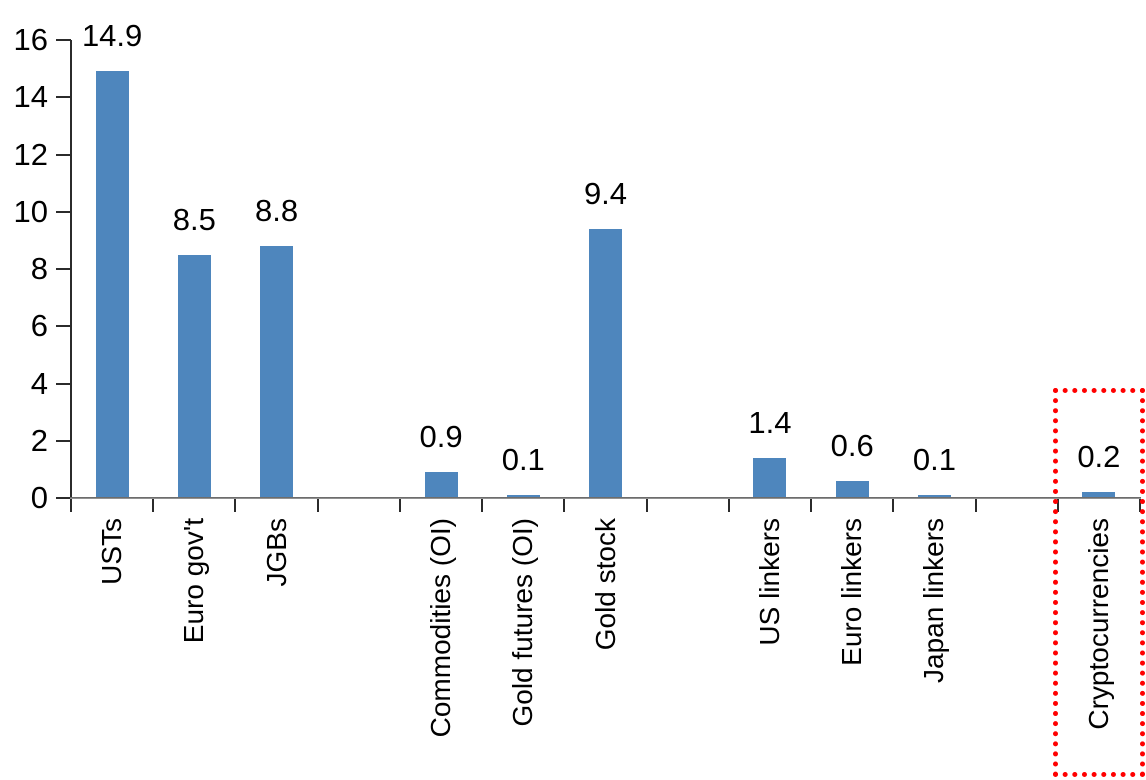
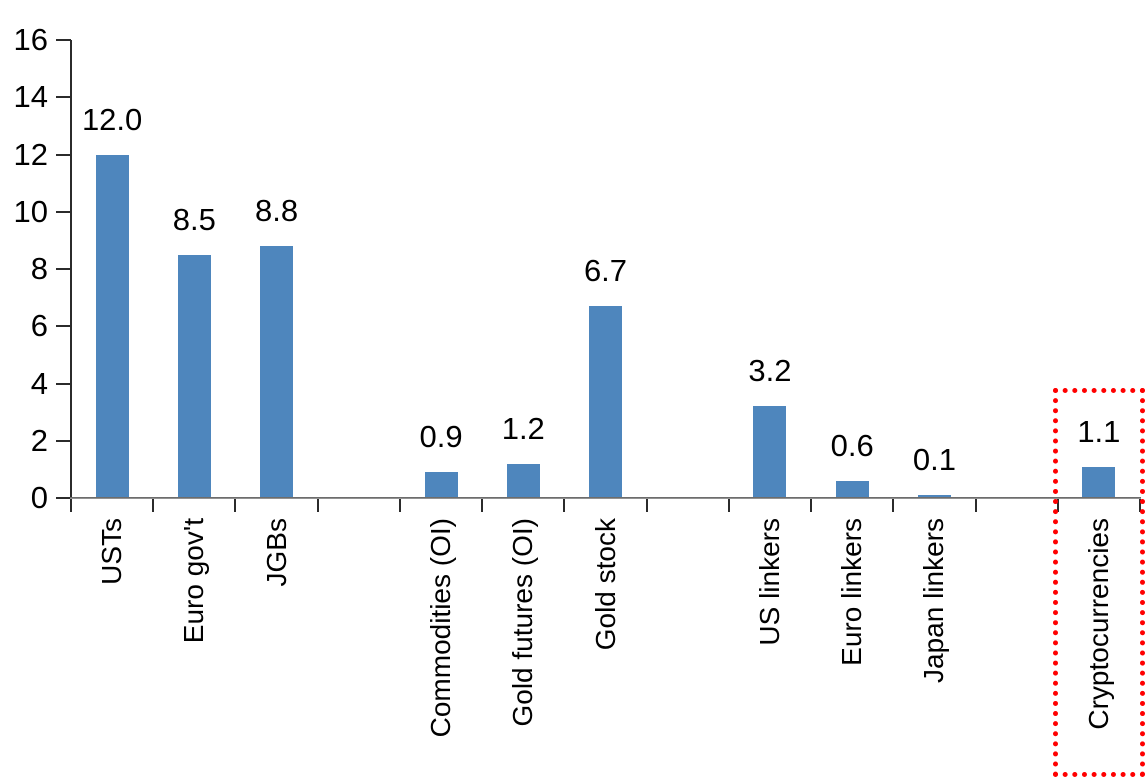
USTs: 14.9 -> 12.0
Gold futures (OI): 0.1 -> 1.2
Gold stock: 9.4 -> 6.7
US linkers: 1.4 -> 3.2
Cryptocurrencies: 0.2 -> 1.1
